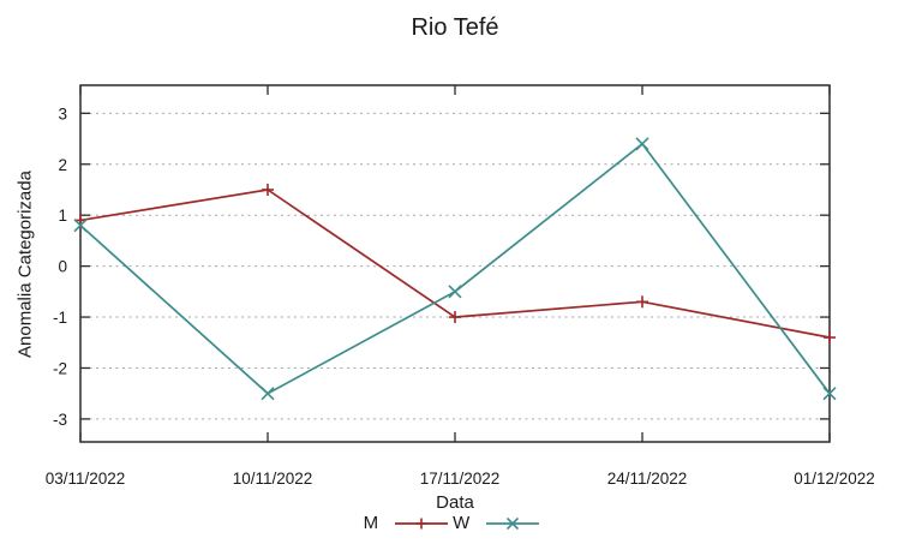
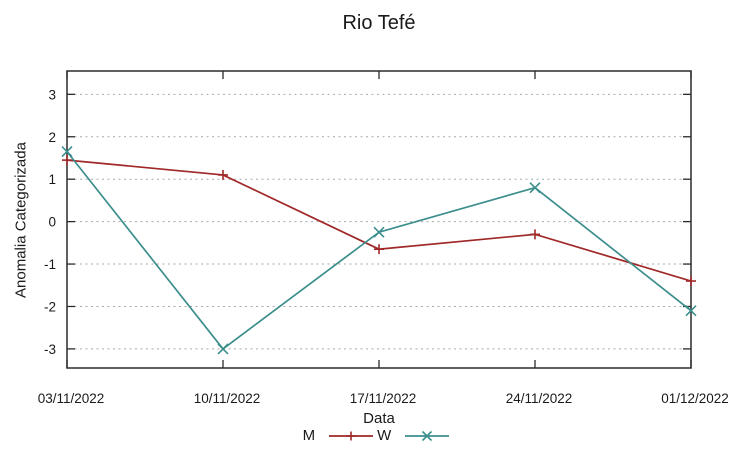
M/03/11/2022: 0.9 -> 1.4
W/03/11/2022: 0.8 -> 1.6
M/10/11/2022: 1.5 -> 1.1
W/10/11/2022: -2.5 -> -3.0
M/17/11/2022: -1.0 -> -0.7
W/17/11/2022: -0.5 -> -0.2
M/24/11/2022: -0.7 -> -0.3
W/24/11/2022: 2.4 -> 0.8
W/01/12/2022: -2.5 -> -2.1
